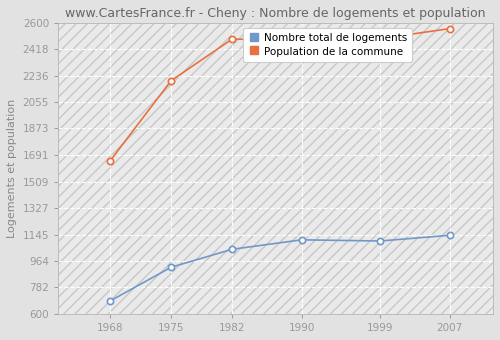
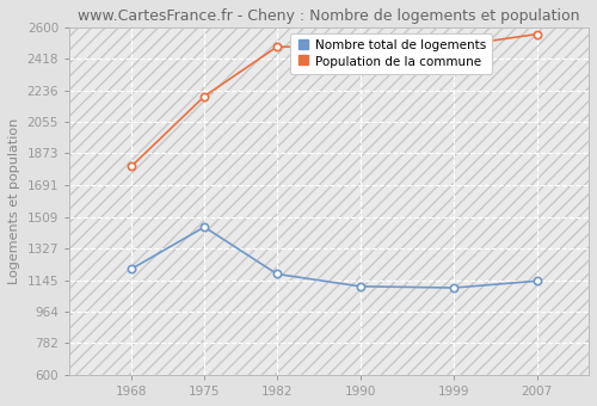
Nombre total de logements/1968: 690 -> 1210
Population de la commune/1968: 1650 -> 1800
Nombre total de logements/1975: 920 -> 1450
Nombre total de logements/1982: 1040 -> 1180
